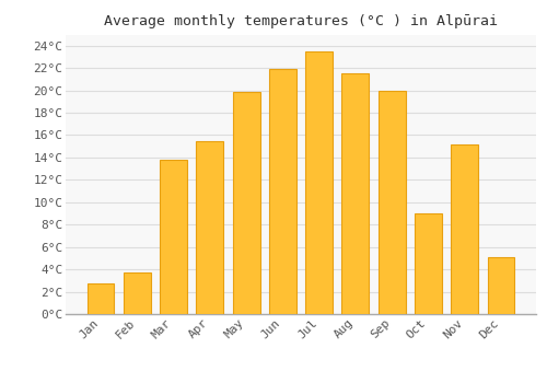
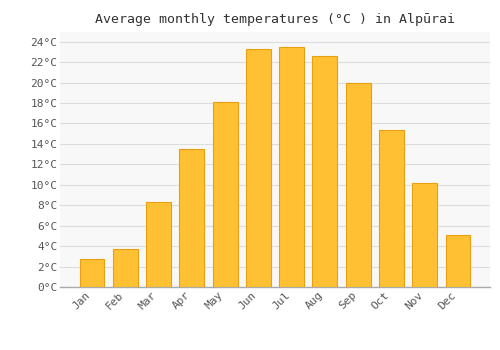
Mar: 13.8°C -> 8.3°C
Apr: 15.5°C -> 13.5°C
May: 19.9°C -> 18.1°C
Jun: 21.9°C -> 23.3°C
Aug: 21.5°C -> 22.6°C
Oct: 9.0°C -> 15.4°C
Nov: 15.2°C -> 10.2°C
